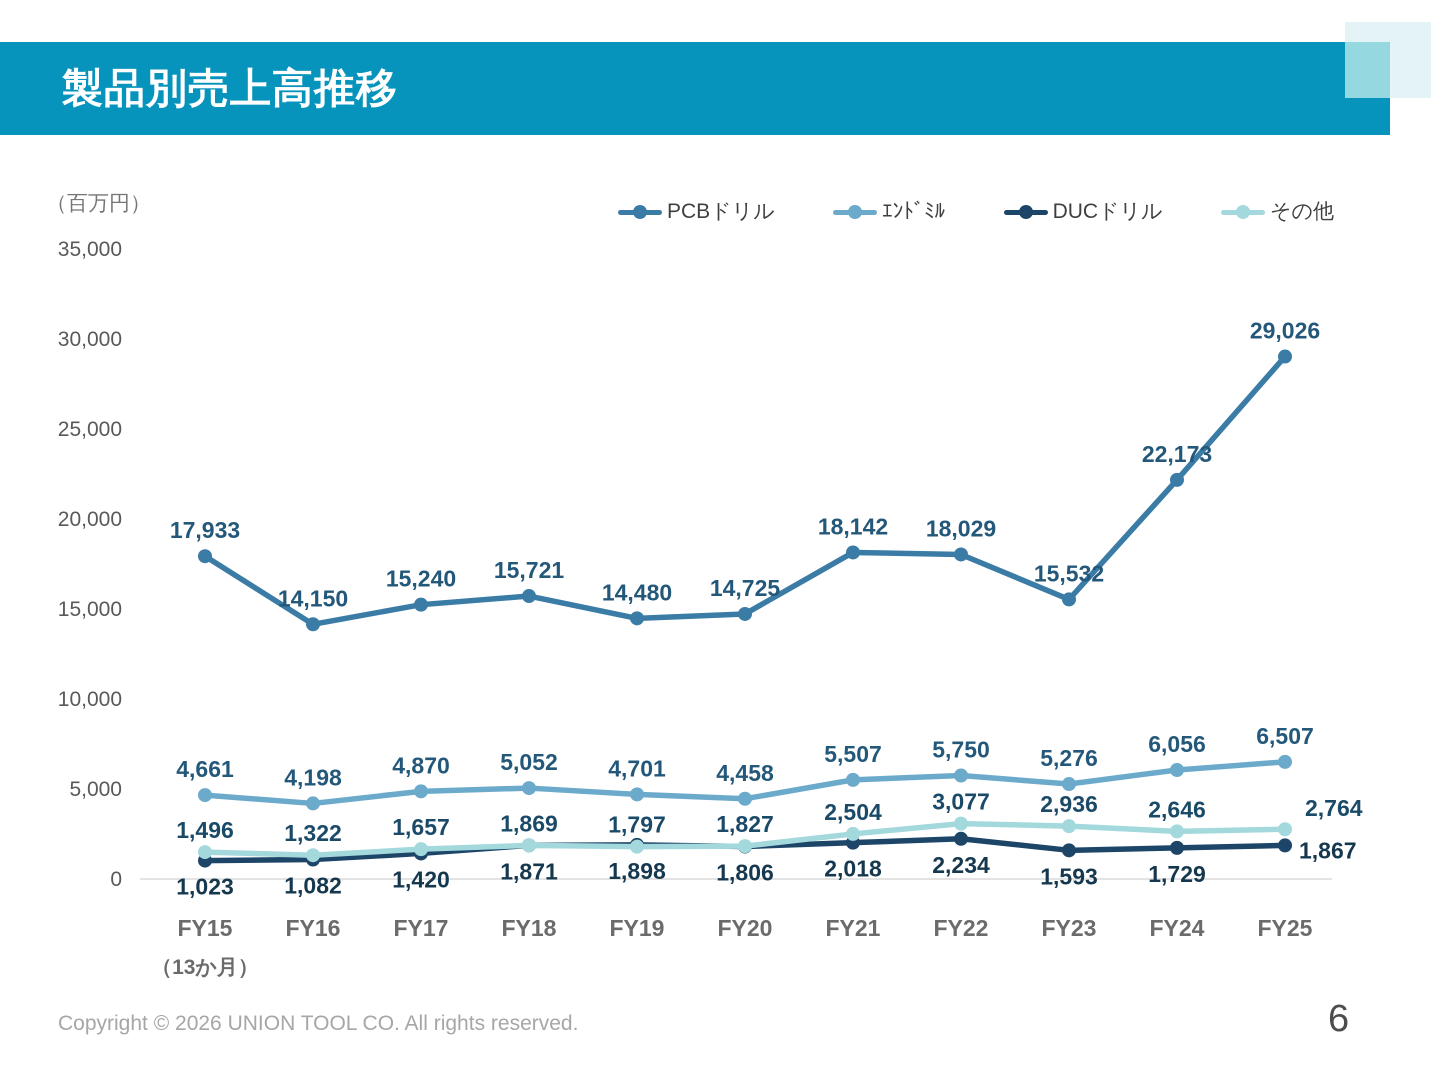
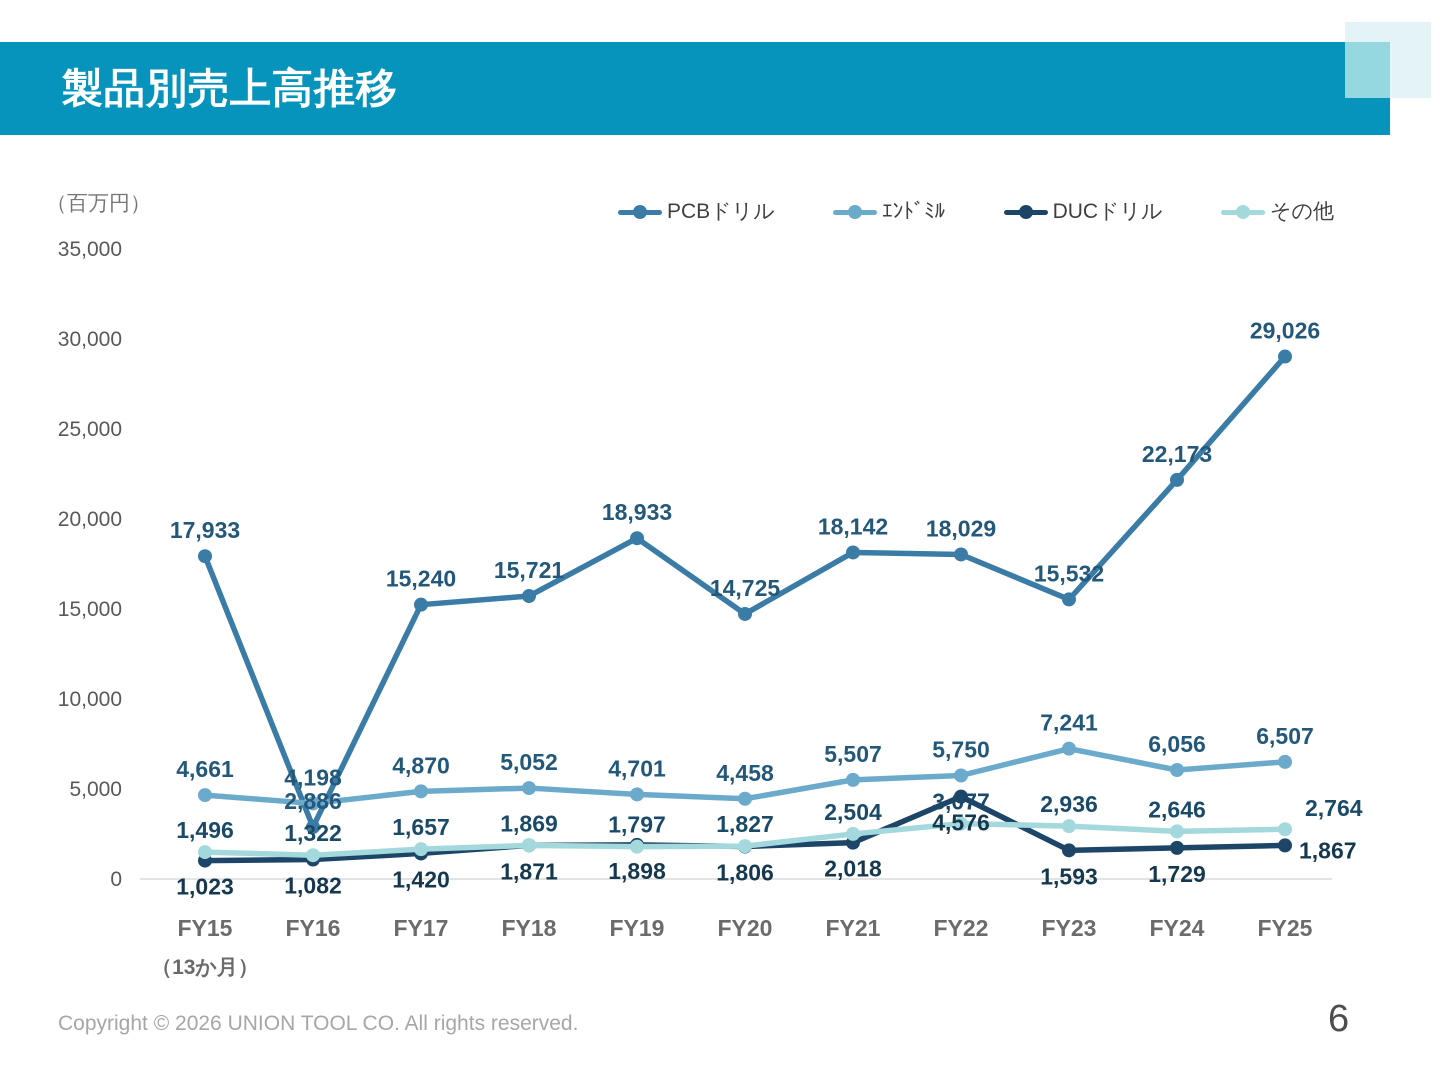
PCBドリル/FY16: 14,150 -> 2,886
PCBドリル/FY19: 14,480 -> 18,933
DUCドリル/FY22: 2,234 -> 4,576
ｴﾝﾄﾞﾐﾙ/FY23: 5,276 -> 7,241
